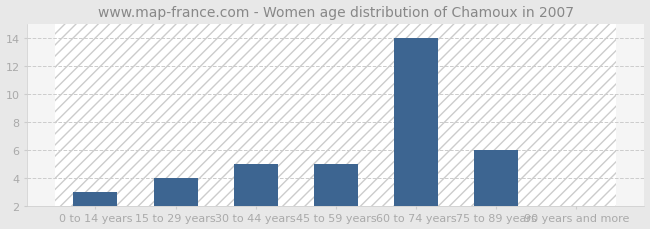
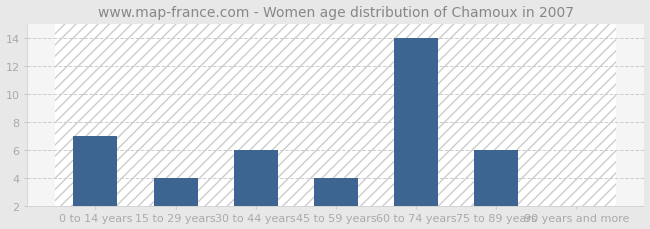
0 to 14 years: 3 -> 7
30 to 44 years: 5 -> 6
45 to 59 years: 5 -> 4
